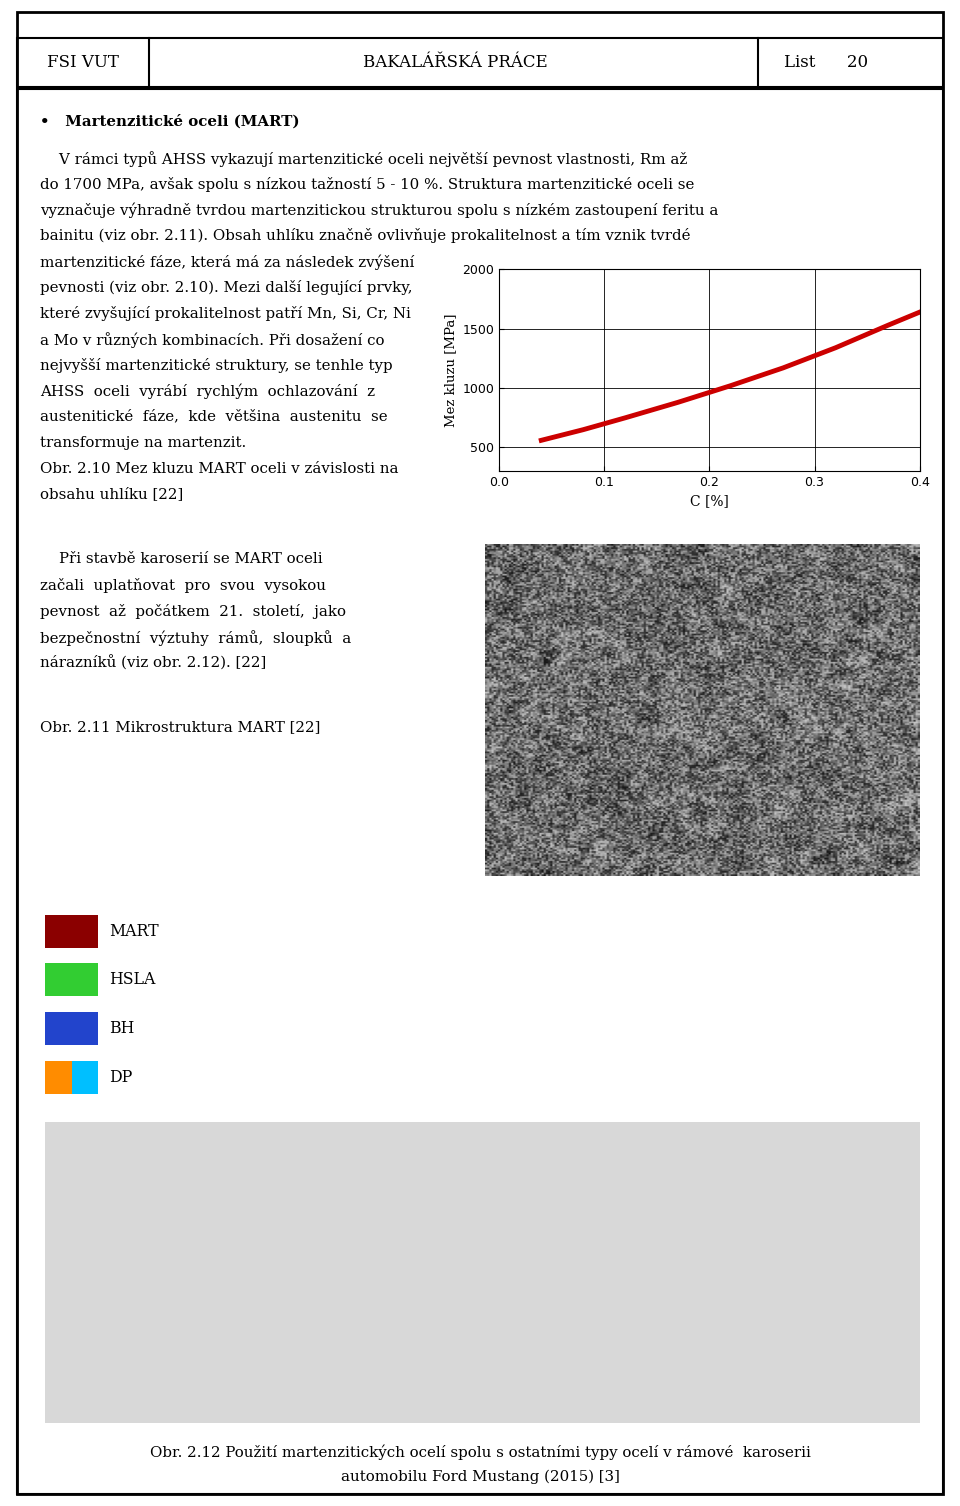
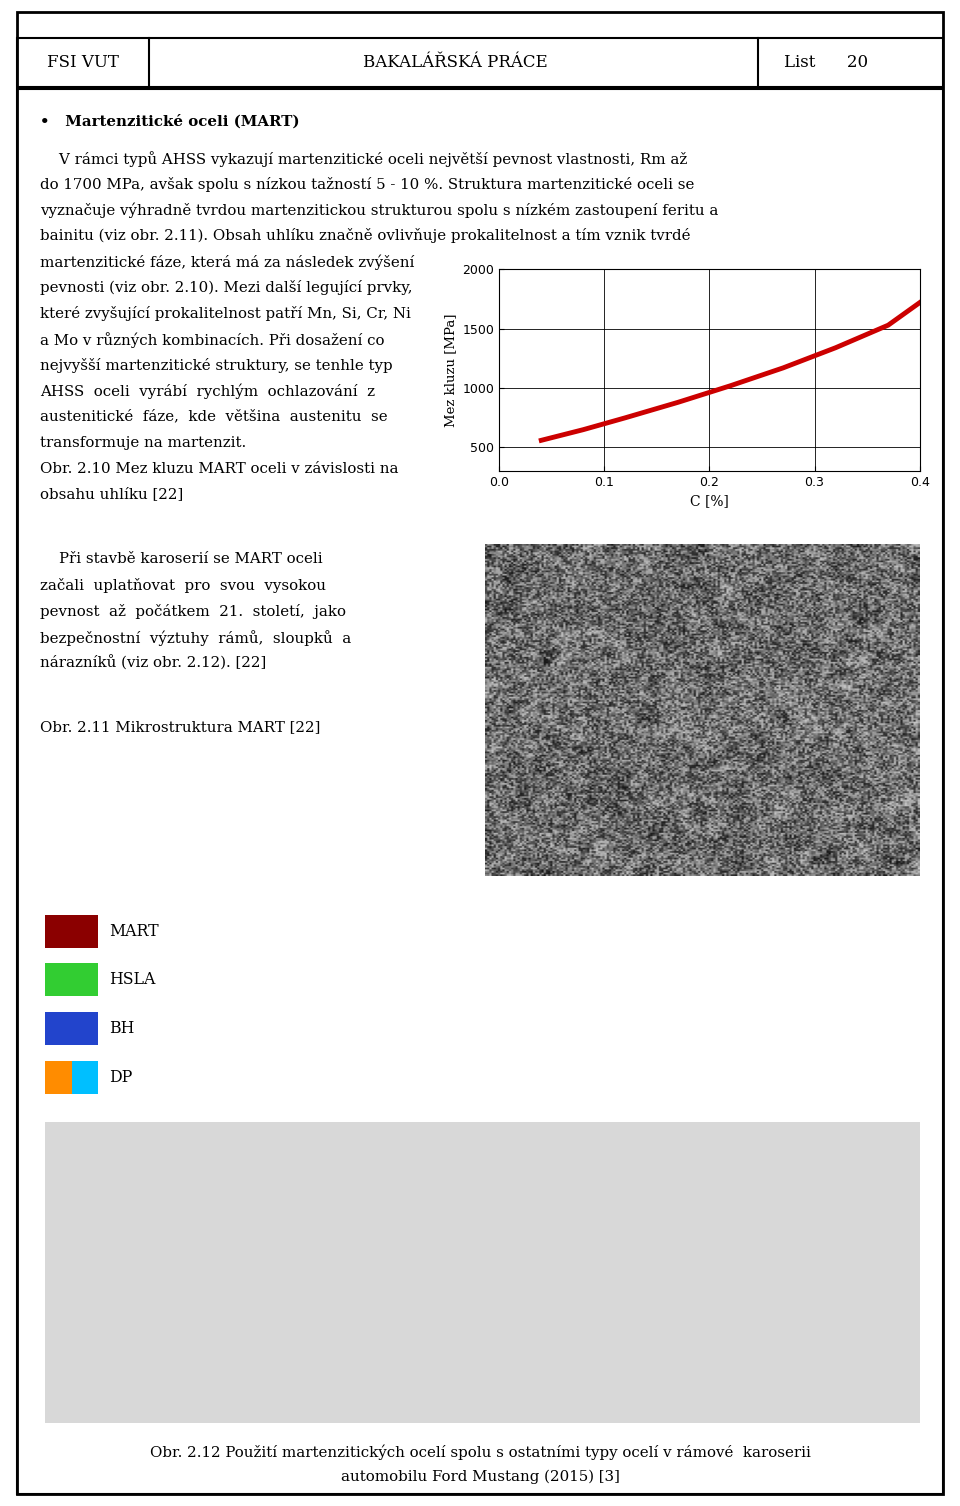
0.4: 1640 -> 1720
